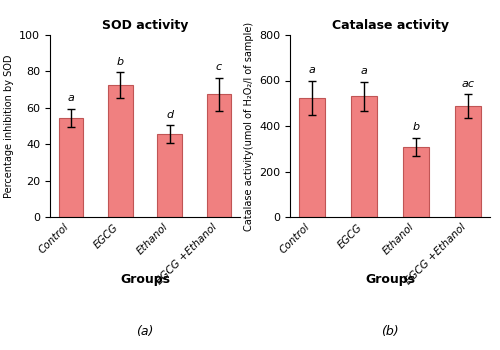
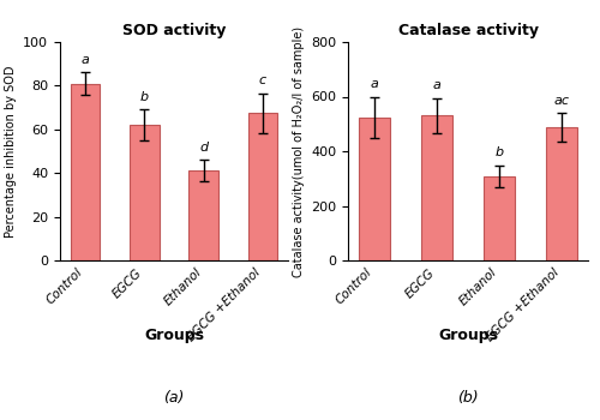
SOD activity/Control: 54 -> 81
SOD activity/EGCG: 72 -> 62
SOD activity/Ethanol: 46 -> 41
